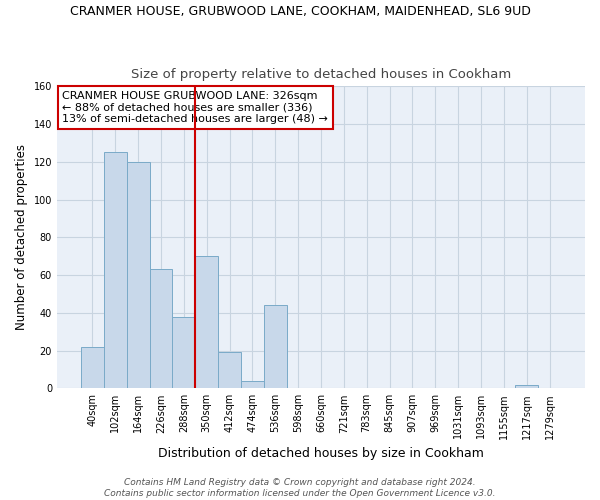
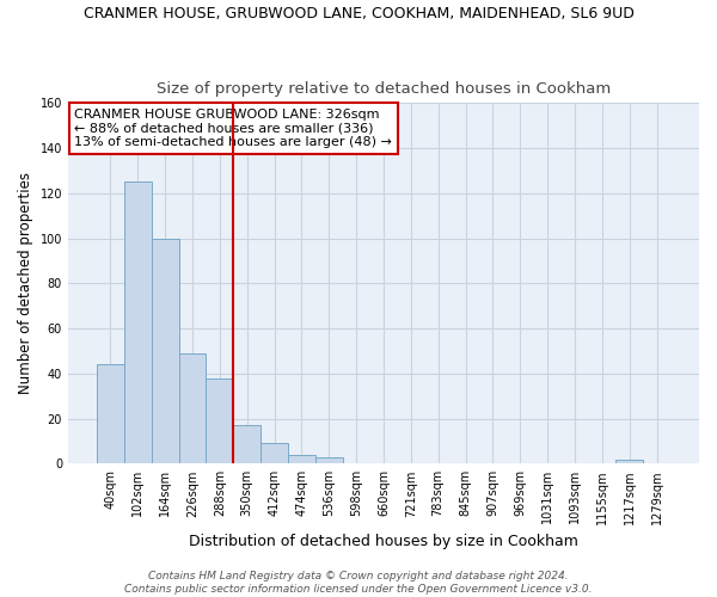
40sqm: 22 -> 44
164sqm: 120 -> 100
226sqm: 63 -> 49
350sqm: 70 -> 17
412sqm: 19 -> 9
536sqm: 44 -> 3
